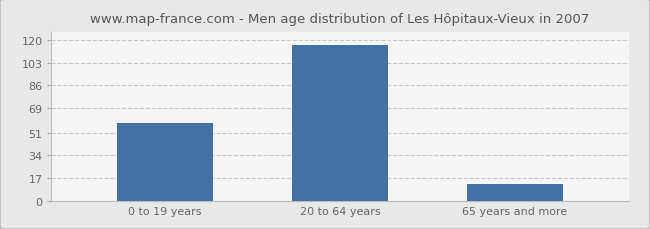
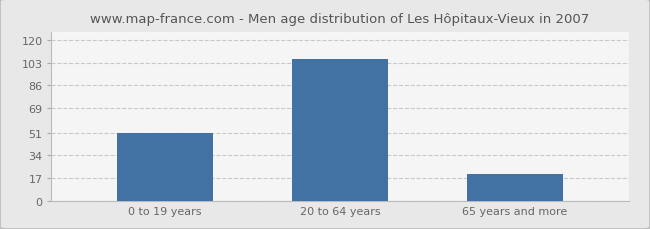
0 to 19 years: 58 -> 51
20 to 64 years: 116 -> 106
65 years and more: 13 -> 20
